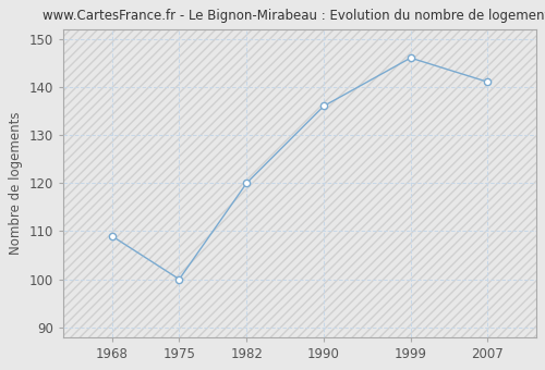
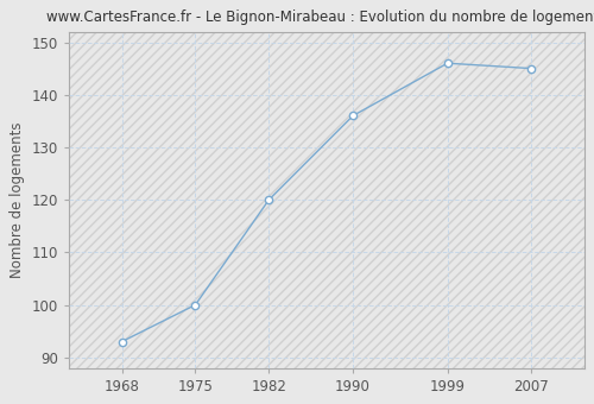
1968: 109 -> 93
2007: 141 -> 145
